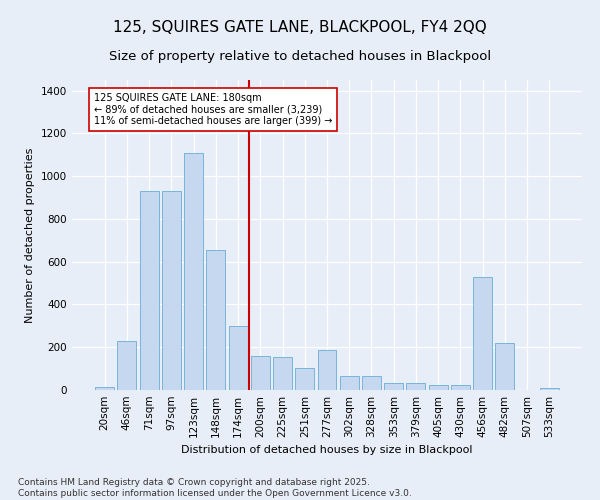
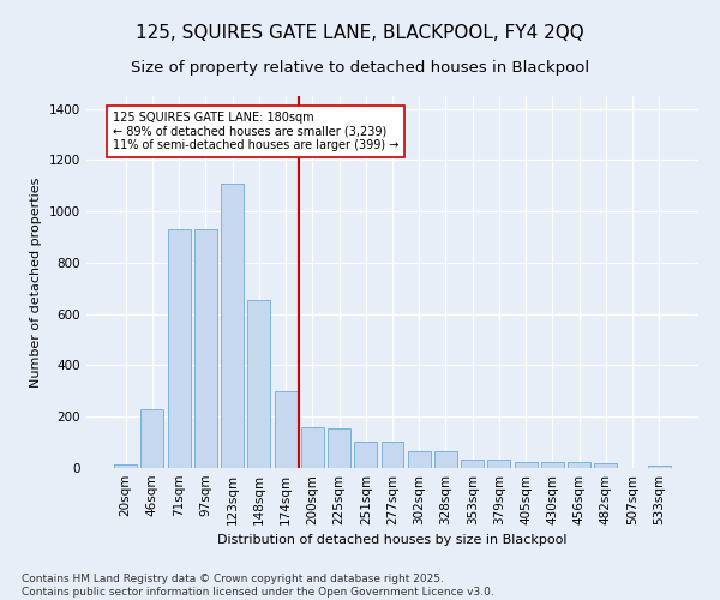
277sqm: 185 -> 105
456sqm: 530 -> 25
482sqm: 220 -> 20
